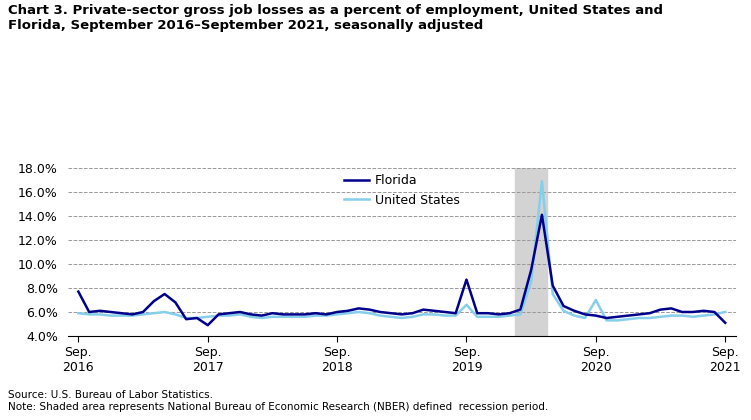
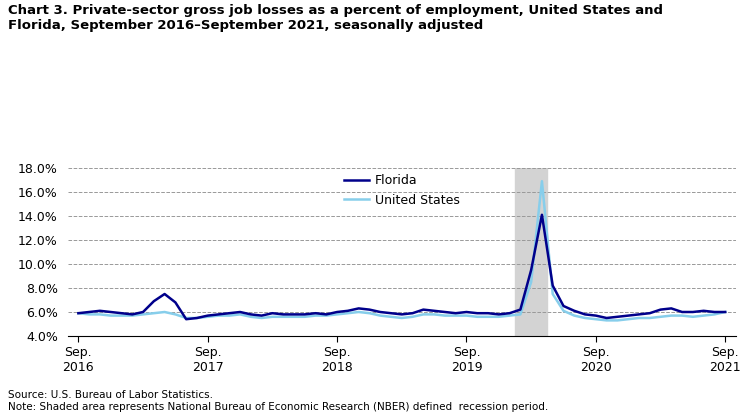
Florida/Sep. 2016: 7.7% -> 5.9%
Florida/Sep. 2017: 4.9% -> 5.7%
Florida/Sep. 2019: 8.7% -> 6.0%
United States/Sep. 2019: 6.6% -> 5.7%
United States/Sep. 2020: 7.0% -> 5.4%
Florida/Sep. 2021: 5.1% -> 6.0%
